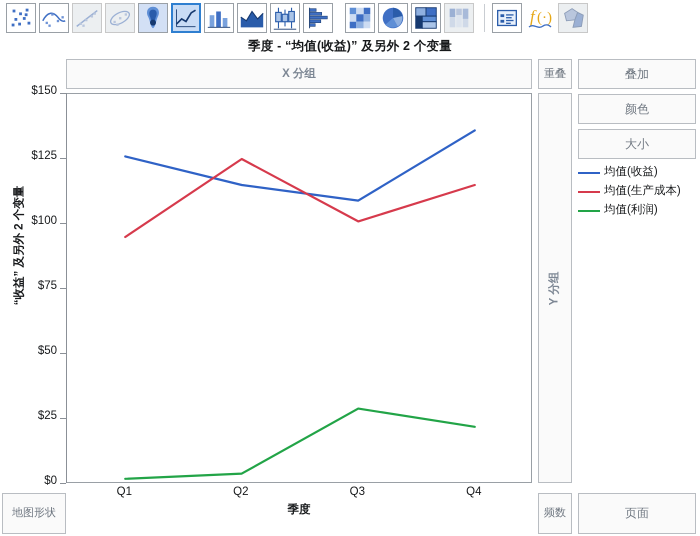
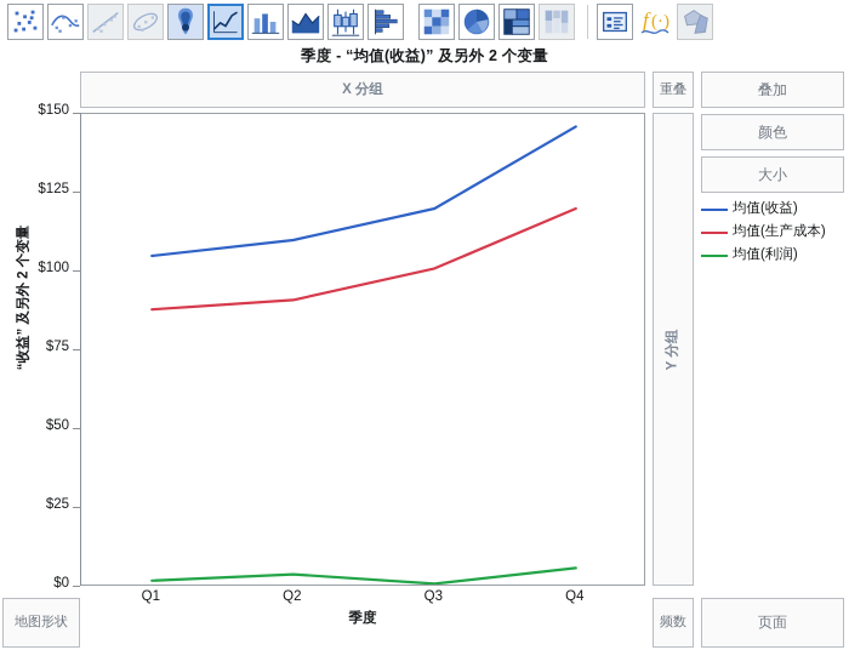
均值(收益)/Q1: $126 -> $105
均值(生产成本)/Q1: $95 -> $88
均值(收益)/Q2: $115 -> $110
均值(生产成本)/Q2: $125 -> $91
均值(收益)/Q3: $109 -> $120
均值(利润)/Q3: $29 -> $1
均值(收益)/Q4: $136 -> $146
均值(生产成本)/Q4: $115 -> $120
均值(利润)/Q4: $22 -> $6
